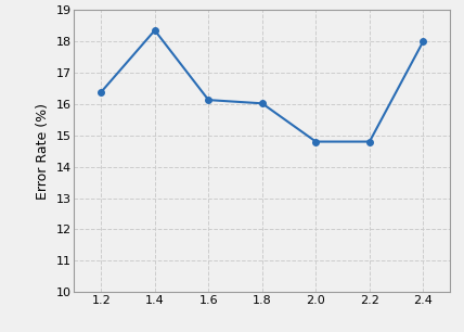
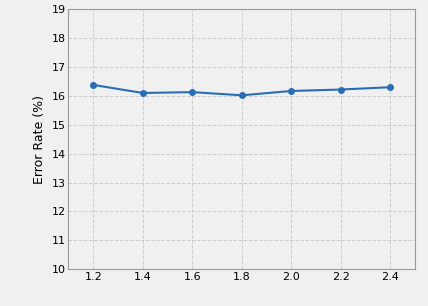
1.4: 18.35 -> 16.10
2.0: 14.80 -> 16.17
2.2: 14.80 -> 16.22
2.4: 18.00 -> 16.30
